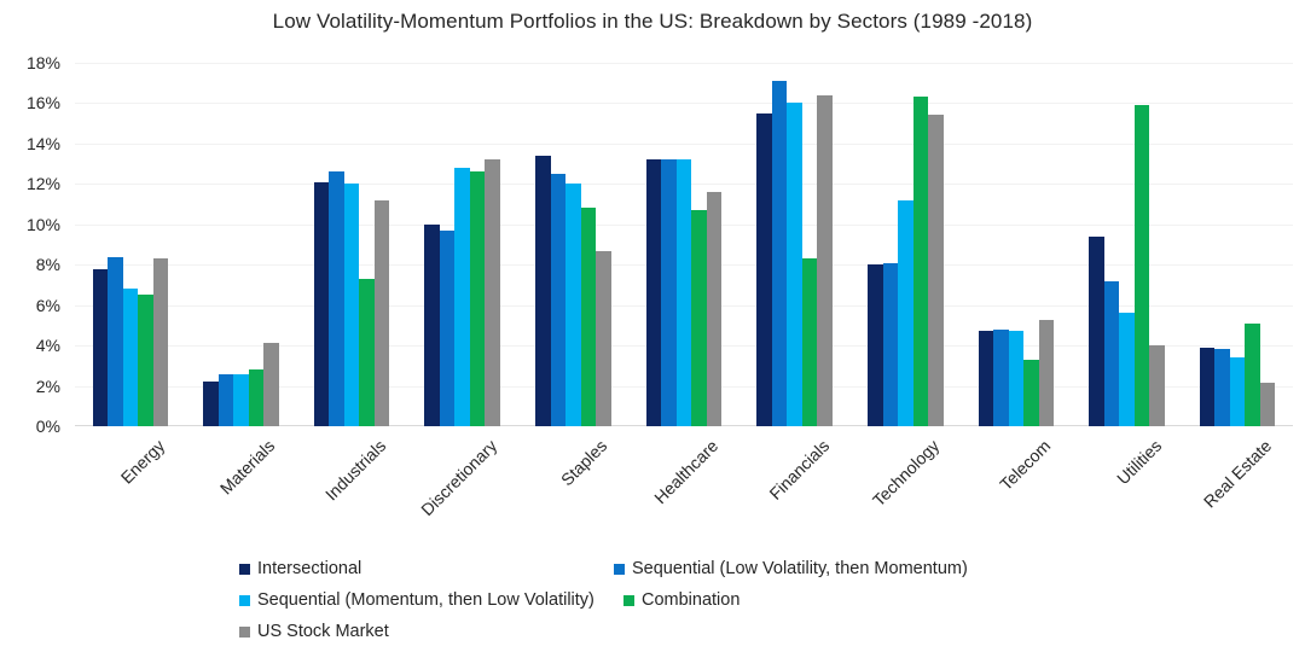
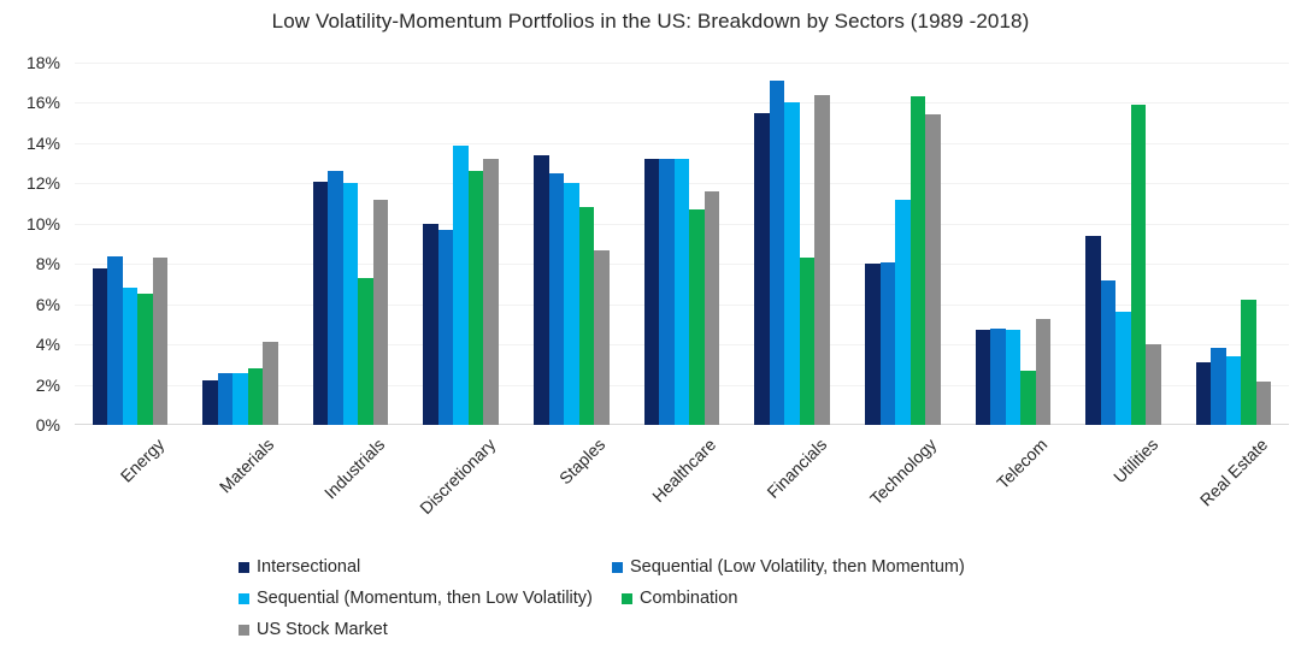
Sequential (Momentum, then Low Volatility)/Discretionary: 12.8% -> 13.9%
Combination/Telecom: 3.3% -> 2.7%
Intersectional/Real Estate: 3.9% -> 3.1%
Combination/Real Estate: 5.1% -> 6.2%
